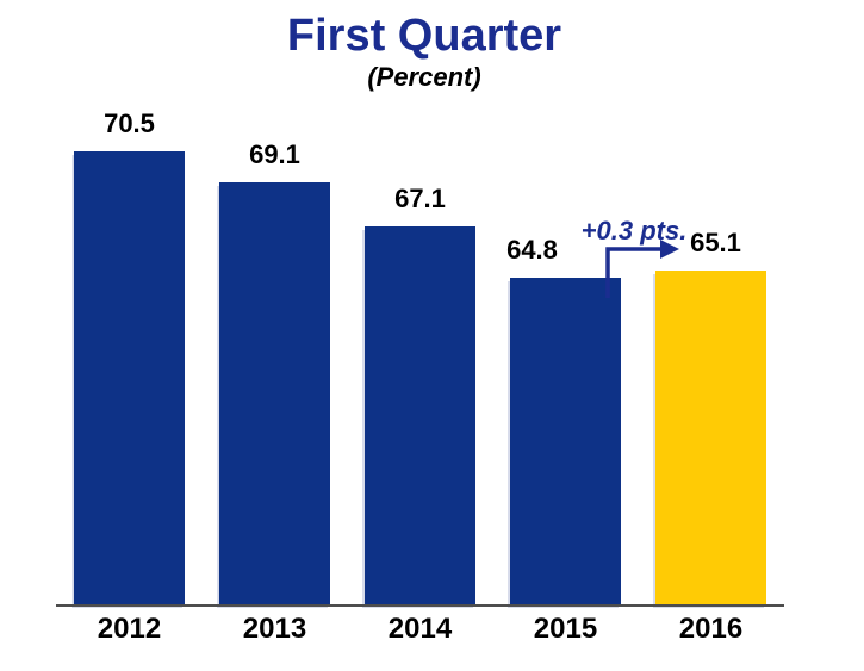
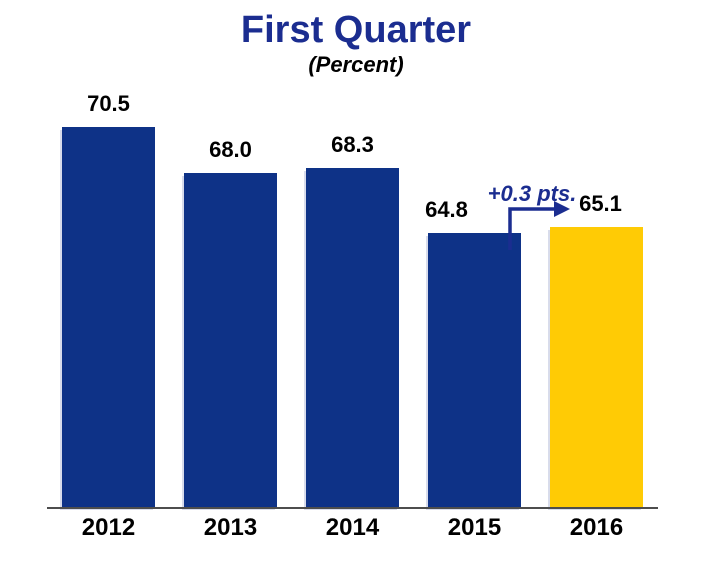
2013: 69.1 -> 68.0
2014: 67.1 -> 68.3
